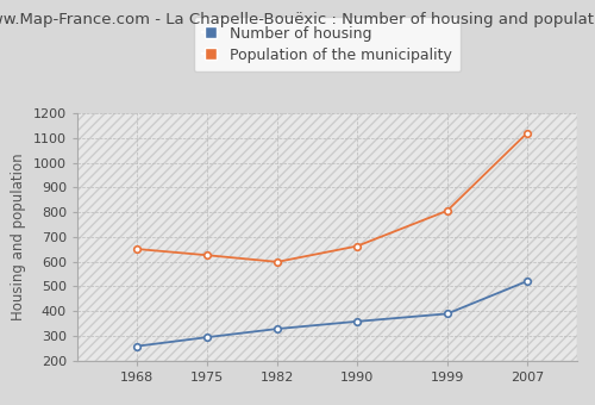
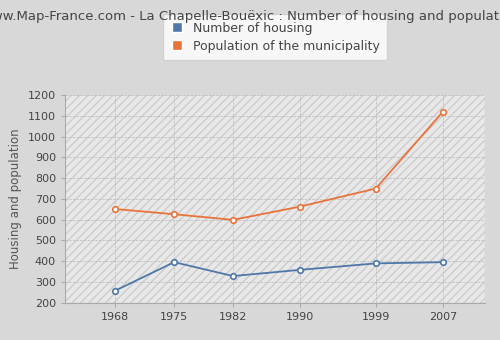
Number of housing/1975: 294 -> 395
Population of the municipality/1999: 806 -> 750
Number of housing/2007: 521 -> 395
